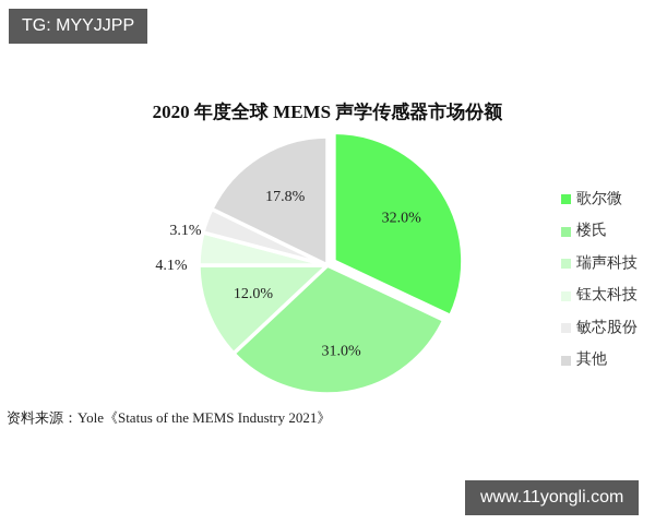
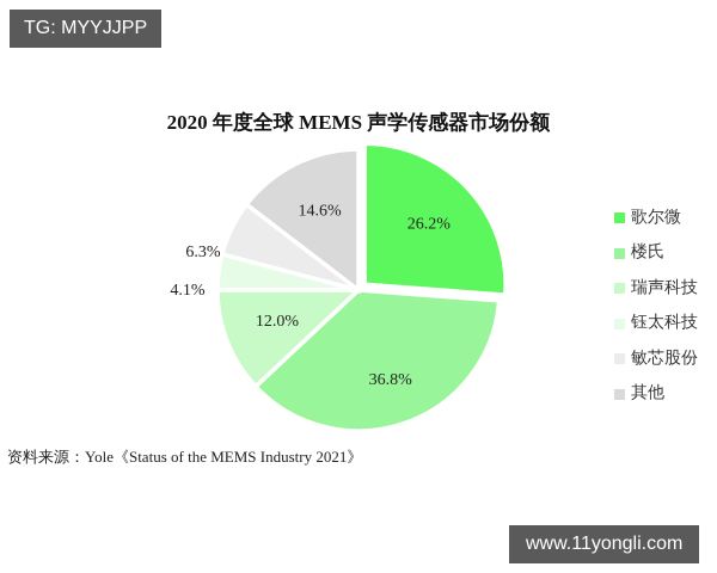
歌尔微: 32.0% -> 26.2%
楼氏: 31.0% -> 36.8%
敏芯股份: 3.1% -> 6.3%
其他: 17.8% -> 14.6%
